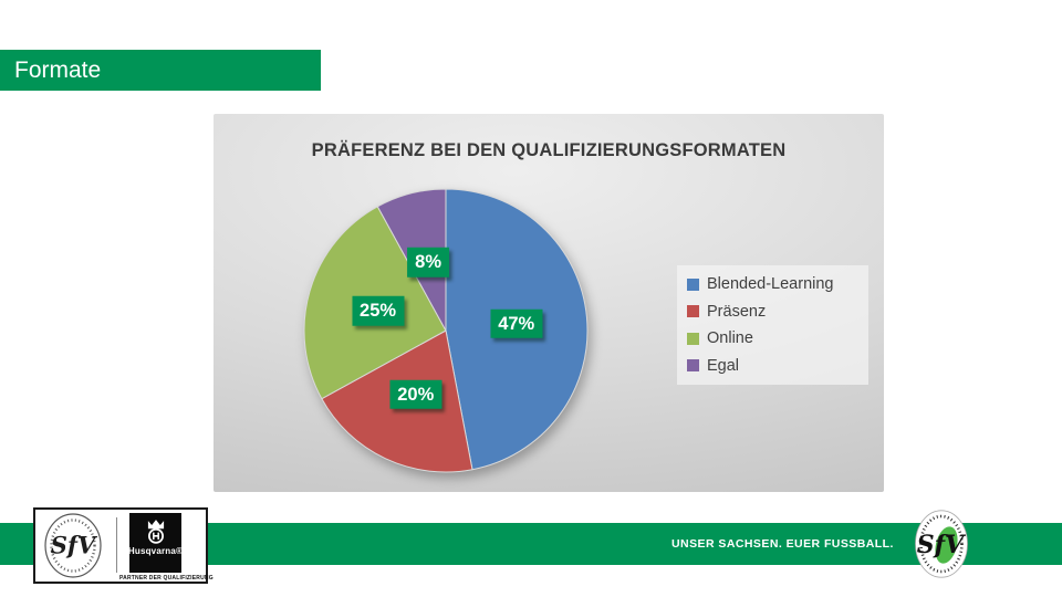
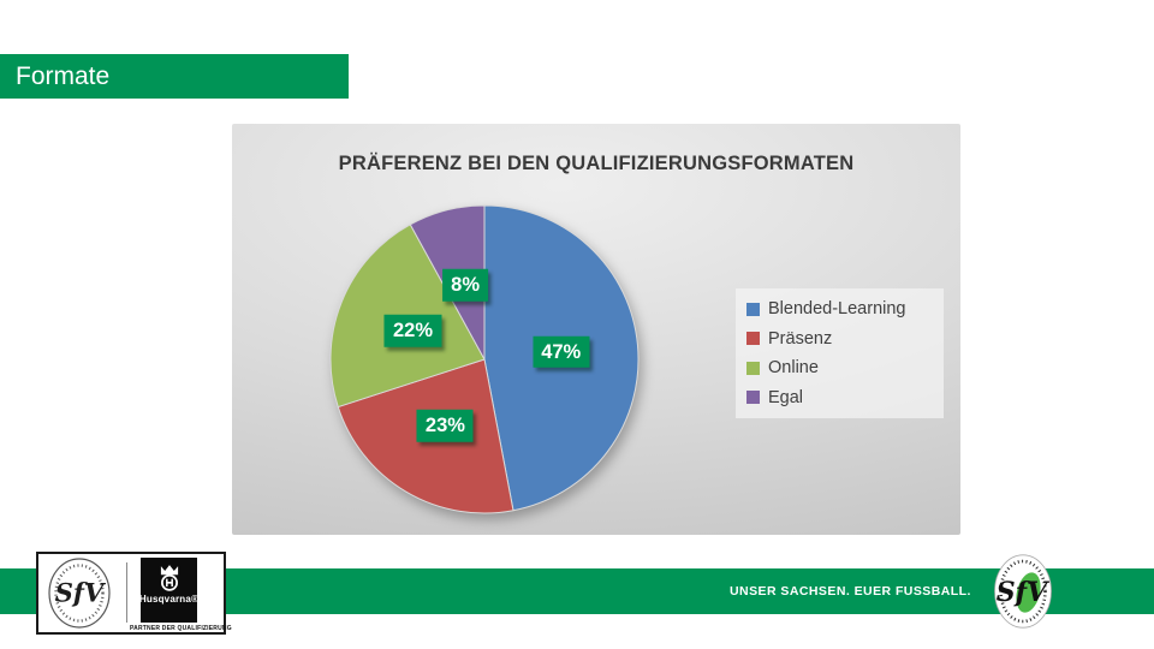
Präsenz: 20% -> 23%
Online: 25% -> 22%
